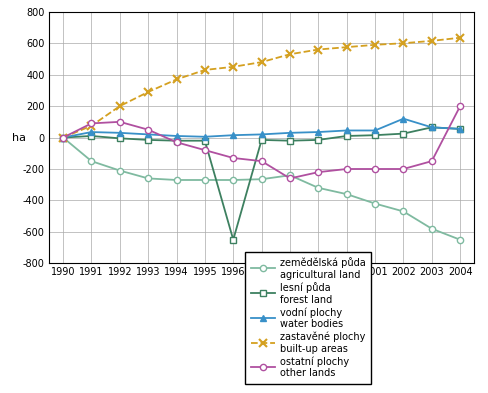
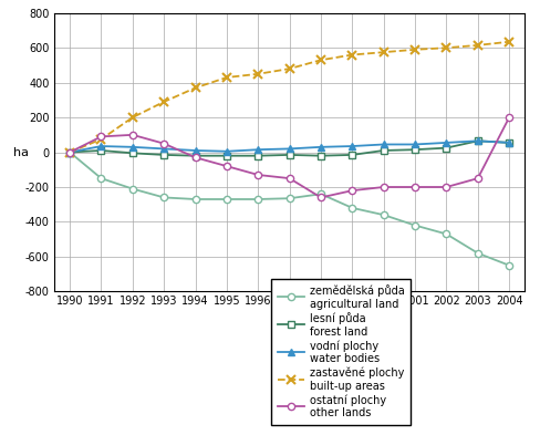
lesní půda forest land/1996: -650 -> -20
vodní plochy water bodies/2002: 120 -> 60
